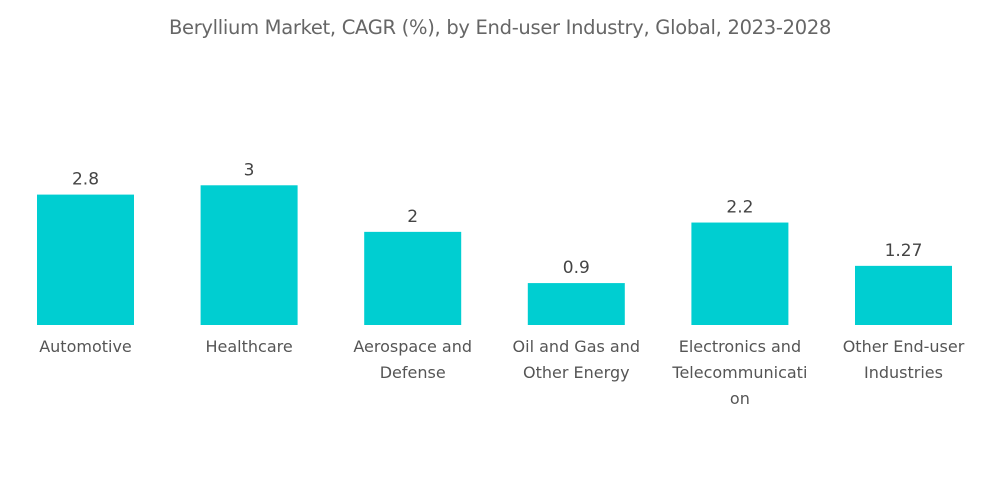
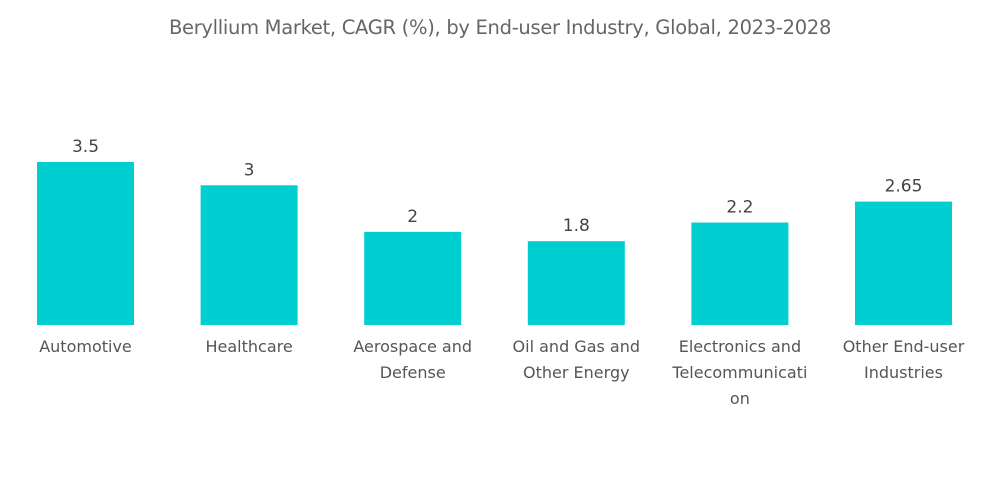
Automotive: 2.8 -> 3.5
Oil and Gas and Other Energy: 0.9 -> 1.8
Other End-user Industries: 1.27 -> 2.65
